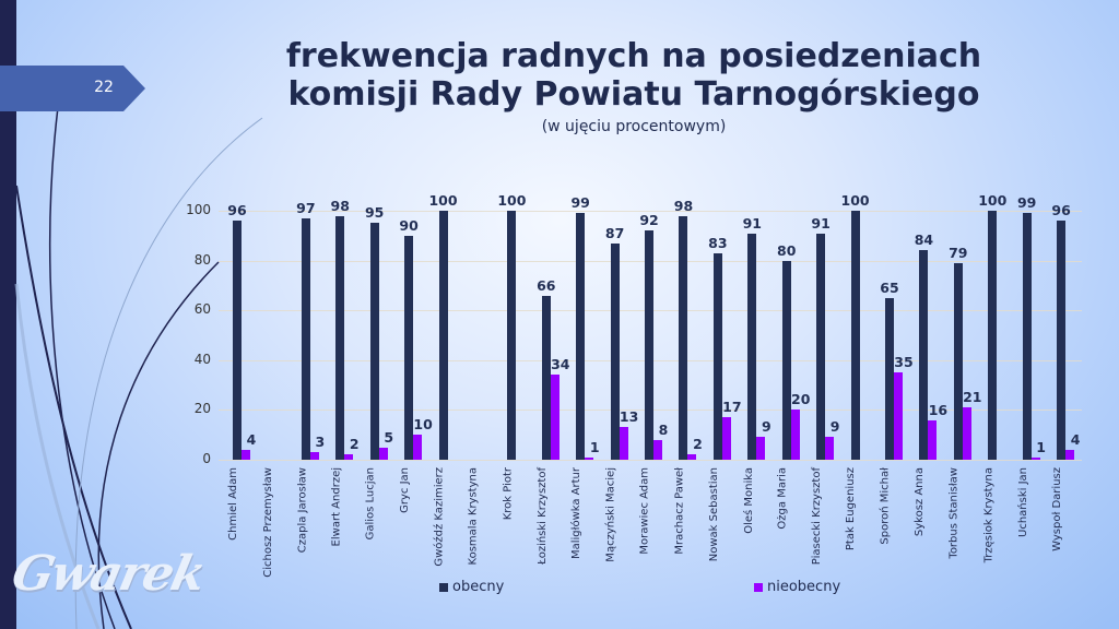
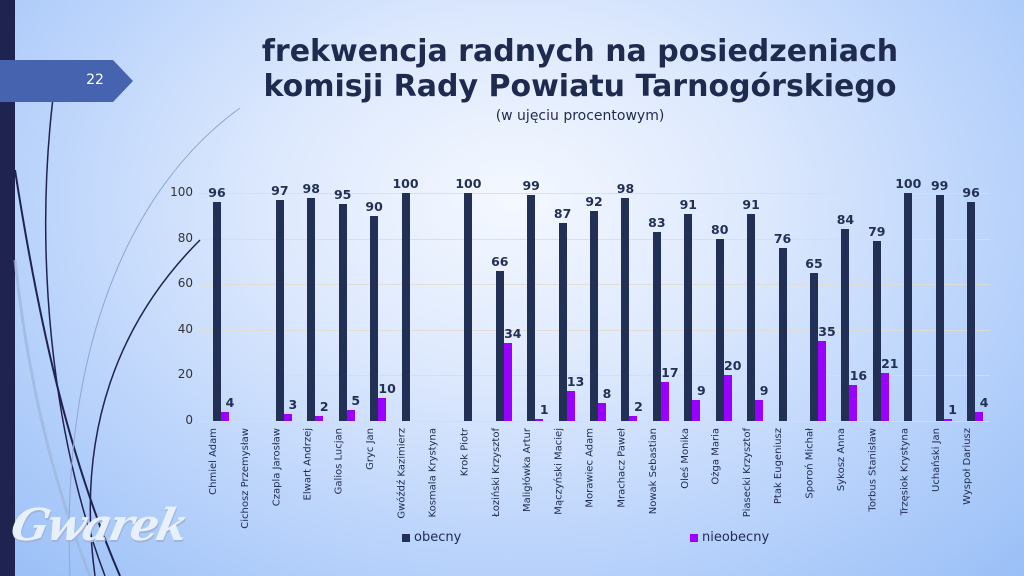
obecny/Ptak Eugeniusz: 100 -> 76
